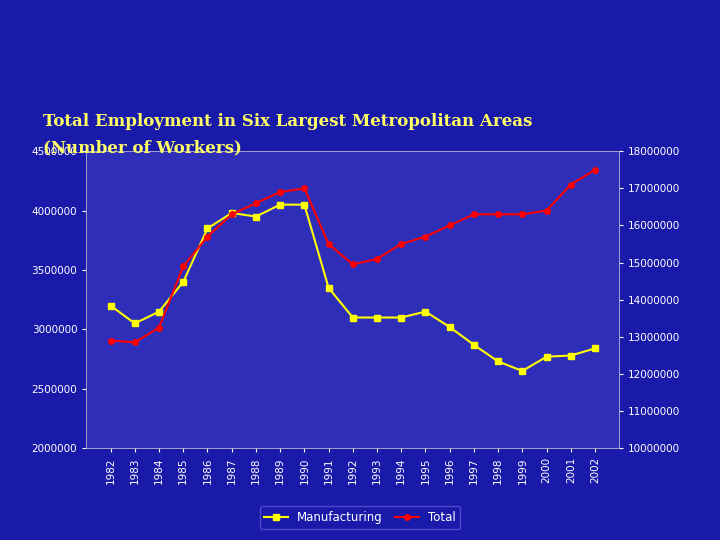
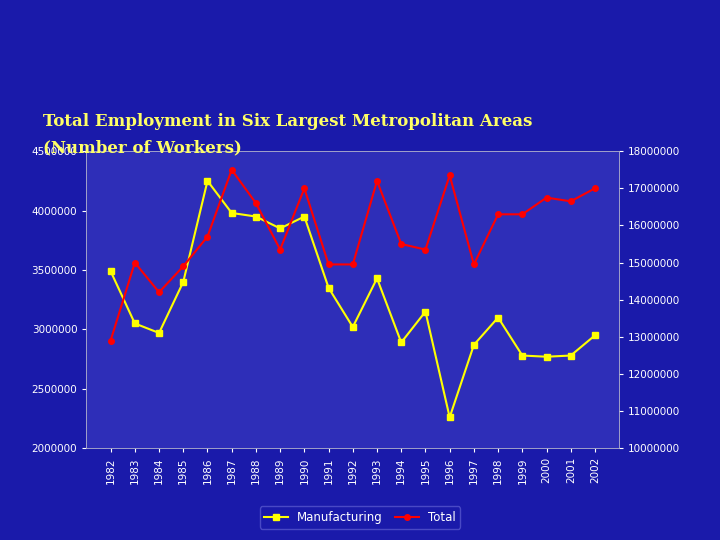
Manufacturing/1982: 3200000 -> 3490000
Total/1983: 12850000 -> 15000000
Manufacturing/1984: 3150000 -> 2970000
Total/1984: 13250000 -> 14200000
Manufacturing/1986: 3850000 -> 4250000
Total/1987: 16300000 -> 17500000
Manufacturing/1989: 4050000 -> 3850000
Total/1989: 16900000 -> 15350000
Manufacturing/1990: 4050000 -> 3950000
Total/1991: 15500000 -> 14950000
Manufacturing/1992: 3100000 -> 3020000
Manufacturing/1993: 3100000 -> 3430000
Total/1993: 15100000 -> 17200000
Manufacturing/1994: 3100000 -> 2890000
Total/1995: 15700000 -> 15350000
Manufacturing/1996: 3020000 -> 2260000
Total/1996: 16000000 -> 17350000
Total/1997: 16300000 -> 14950000
Manufacturing/1998: 2730000 -> 3100000
Manufacturing/1999: 2650000 -> 2780000
Total/2000: 16400000 -> 16750000
Total/2001: 17100000 -> 16650000
Manufacturing/2002: 2840000 -> 2950000
Total/2002: 17500000 -> 17000000
